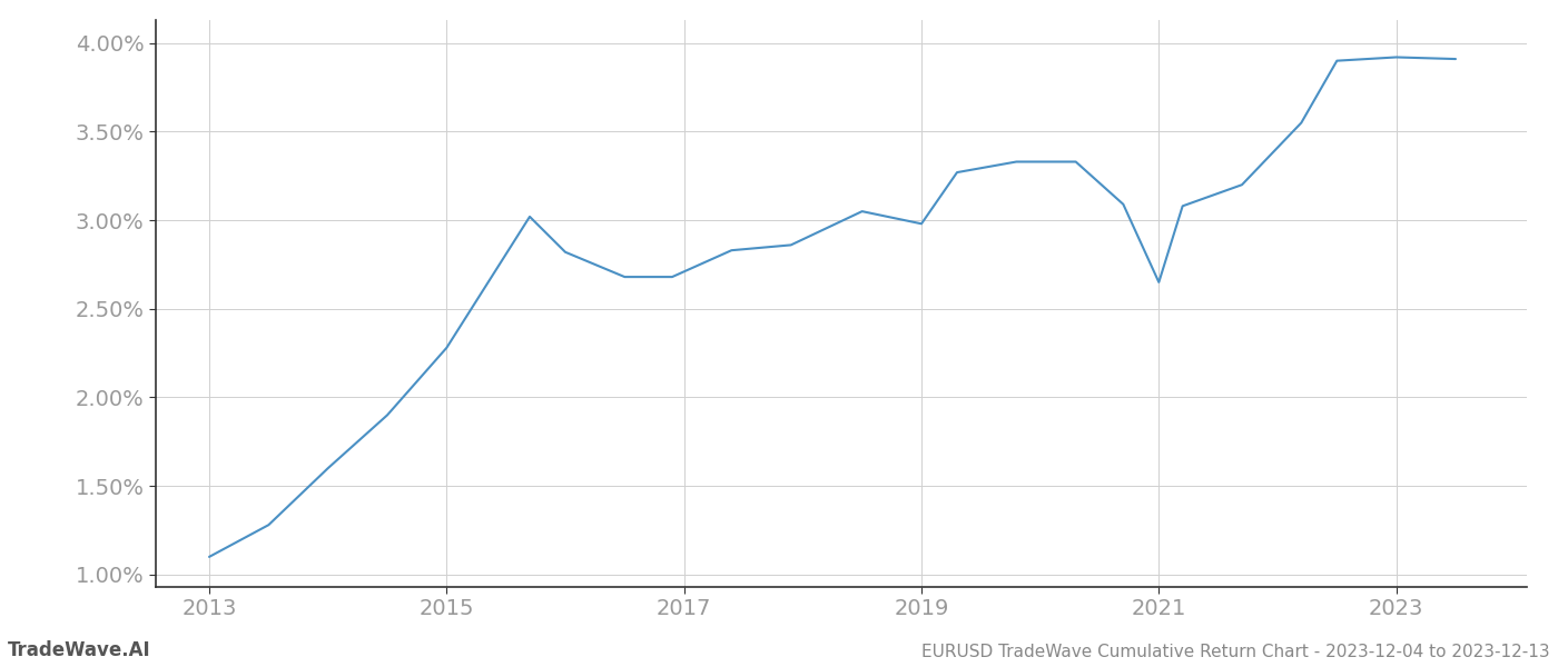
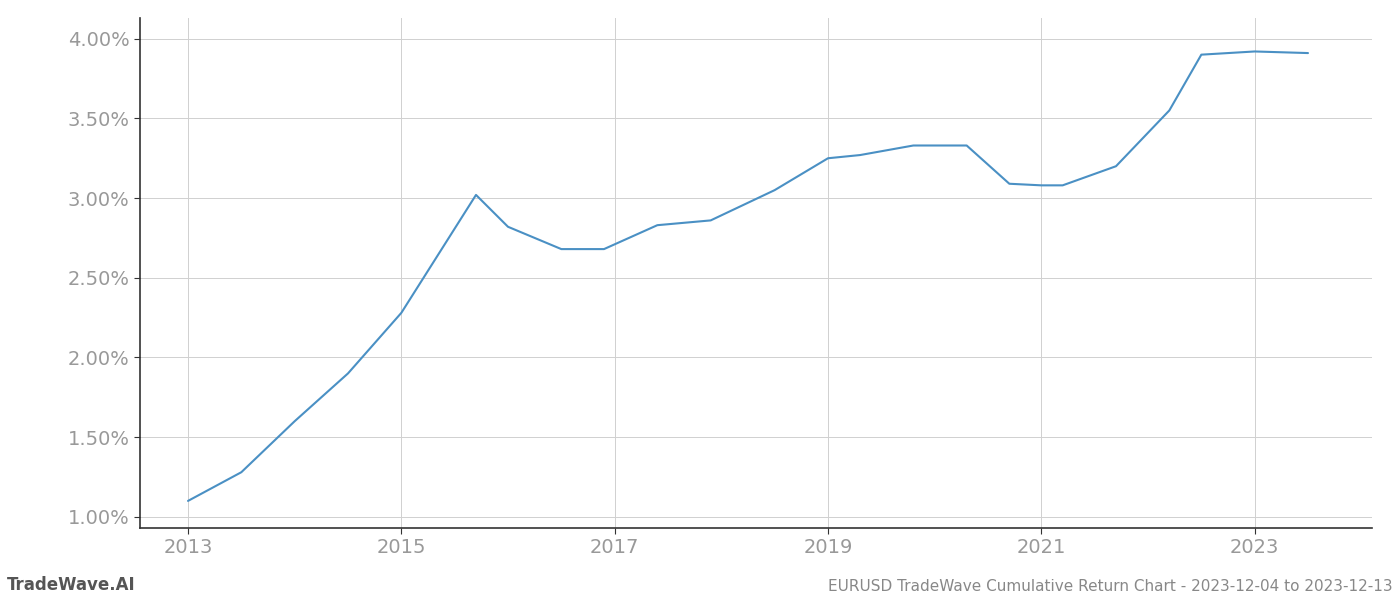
2019: 2.98% -> 3.25%
2021: 2.65% -> 3.08%
